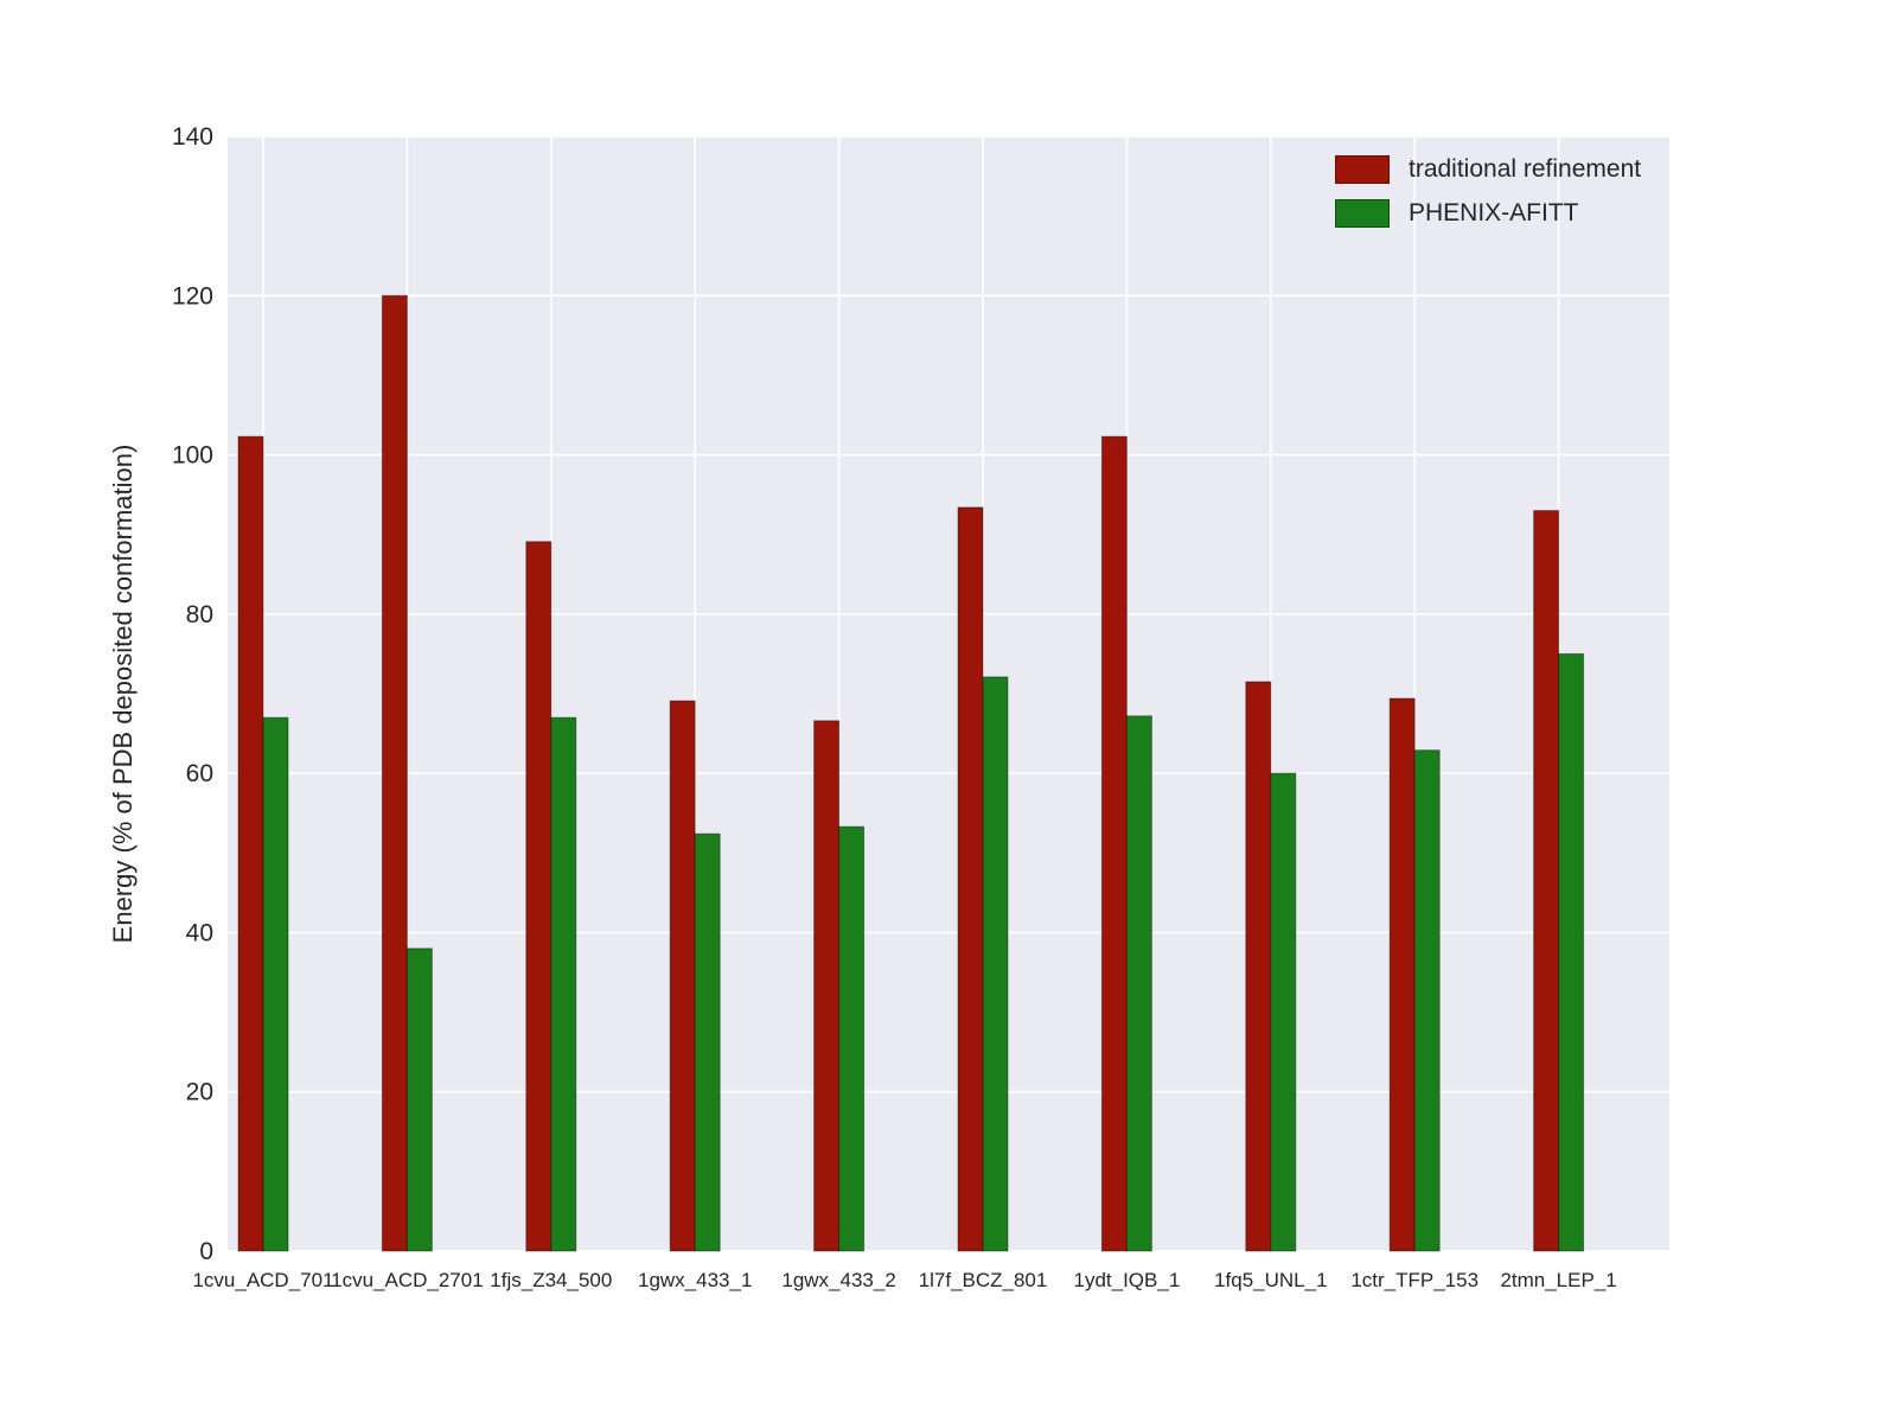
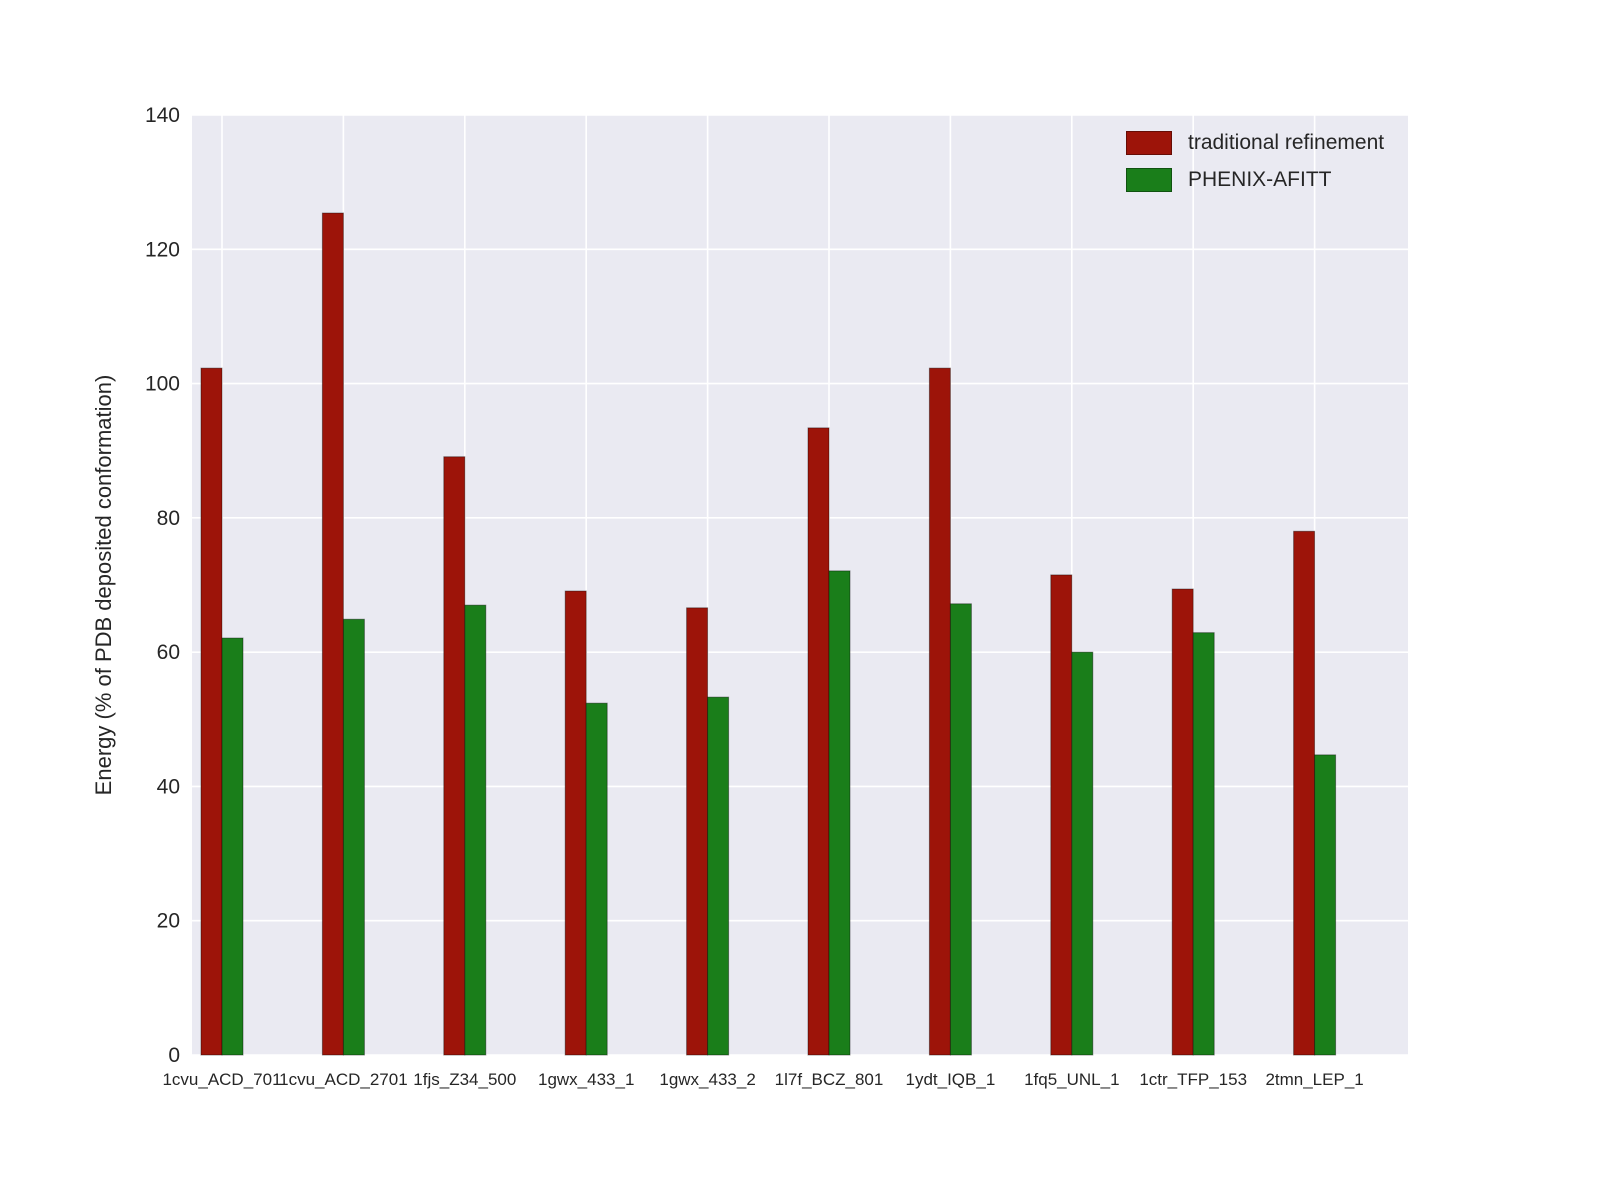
PHENIX-AFITT/1cvu_ACD_701: 67 -> 62
traditional refinement/1cvu_ACD_2701: 120 -> 125
PHENIX-AFITT/1cvu_ACD_2701: 38 -> 65
traditional refinement/2tmn_LEP_1: 93 -> 78
PHENIX-AFITT/2tmn_LEP_1: 75 -> 45
